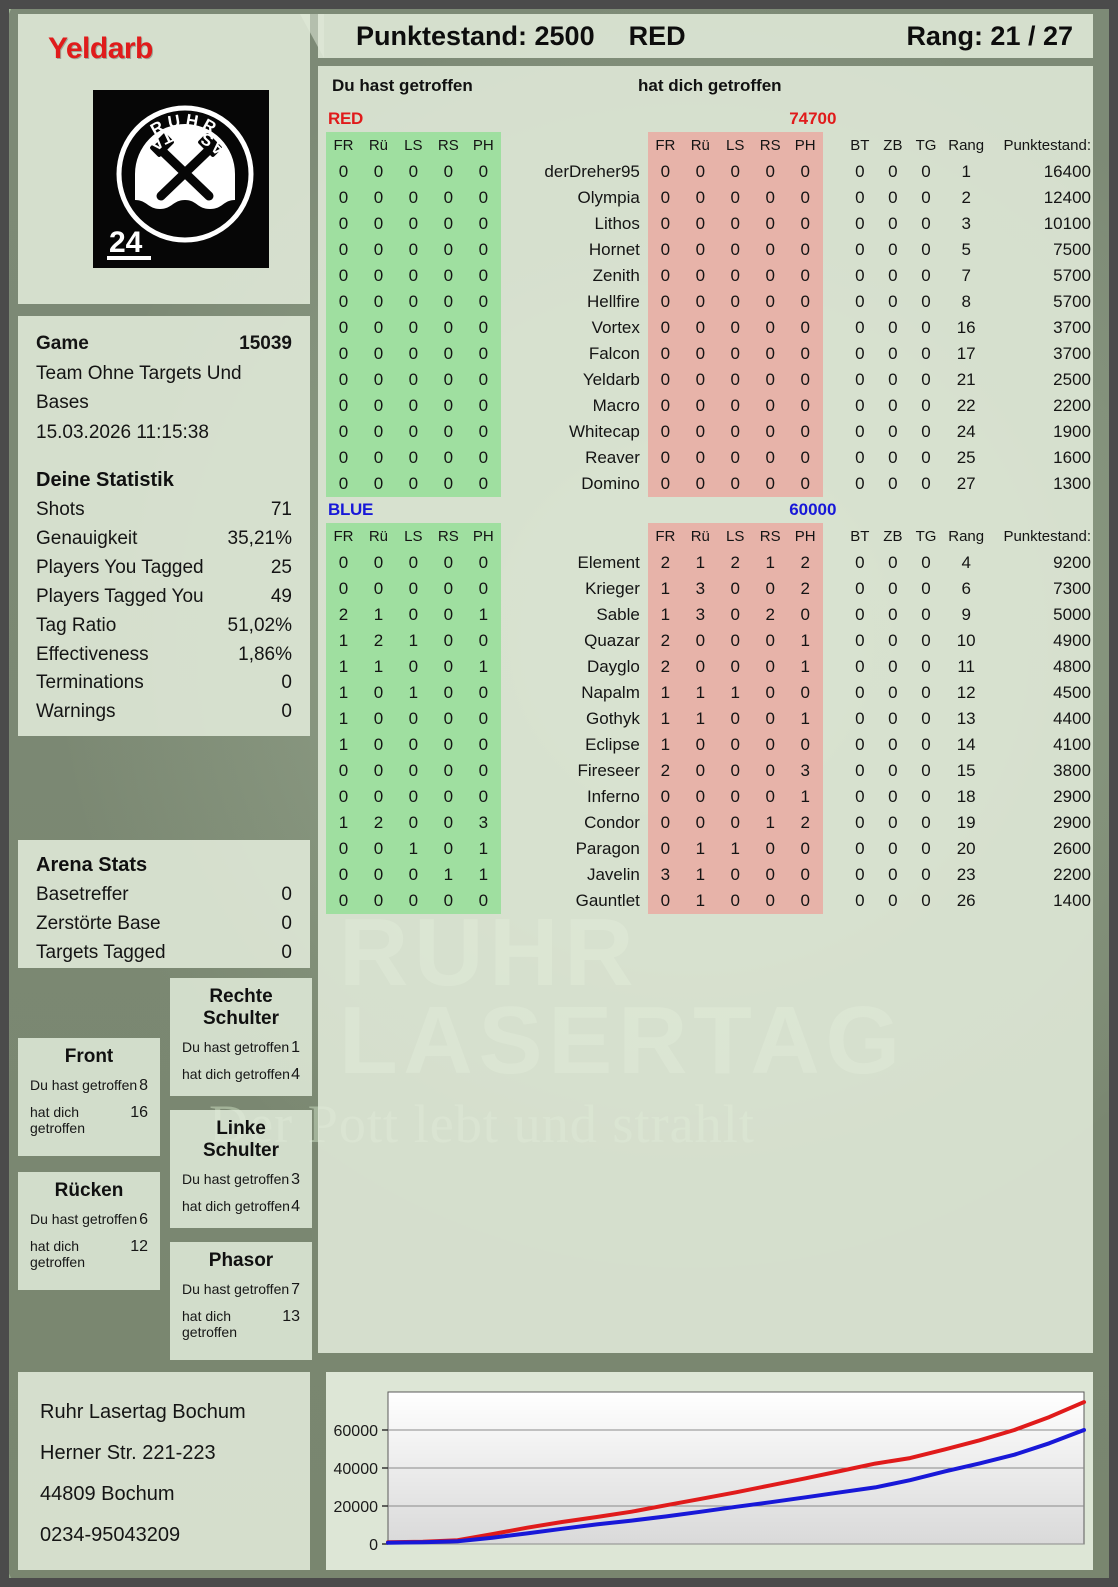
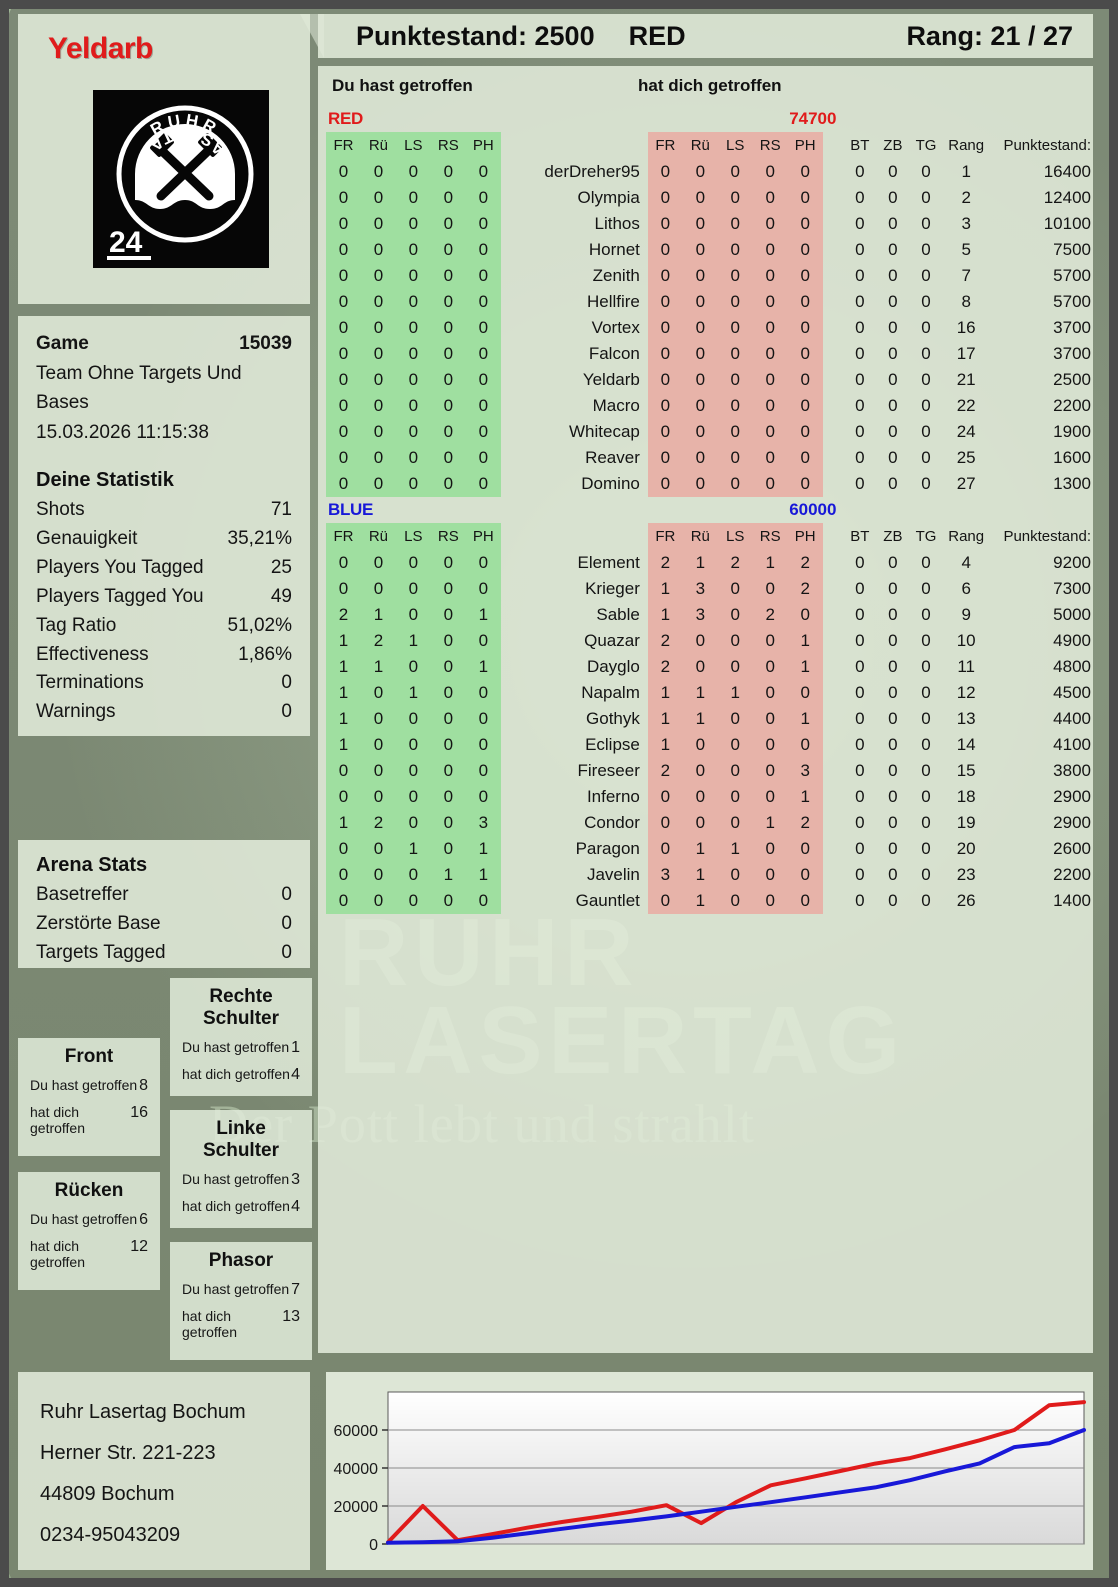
RED/1: 1000 -> 20000
RED/9: 24000 -> 11000
RED/10: 27000 -> 22000
BLUE/18: 47000 -> 51000
RED/19: 67000 -> 73000
